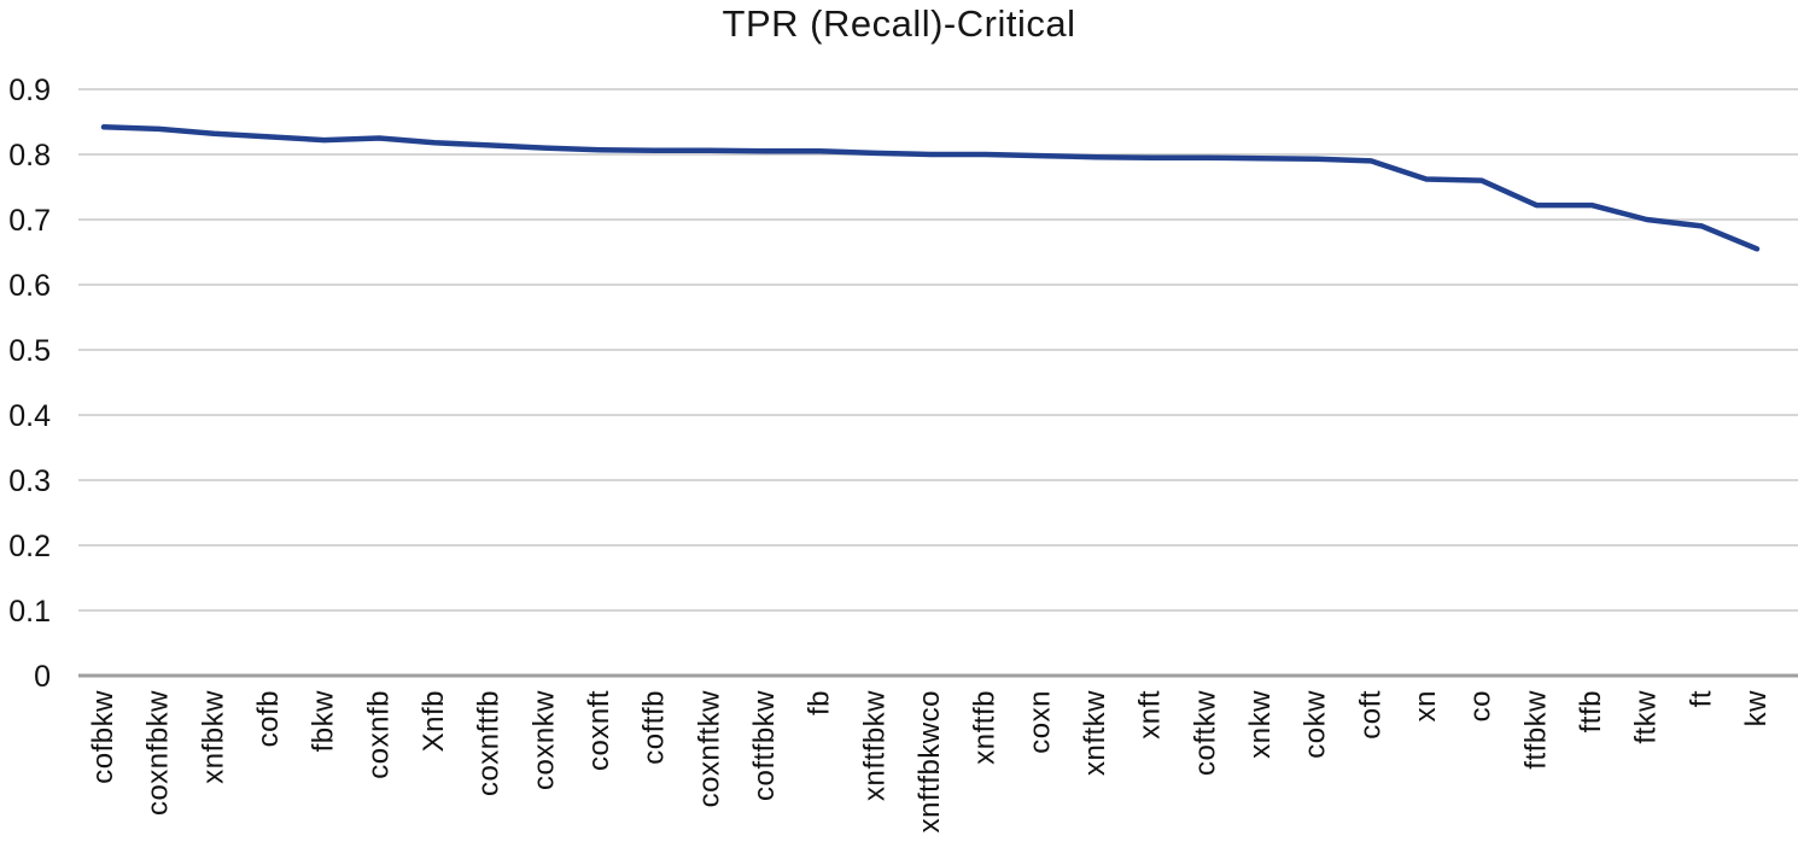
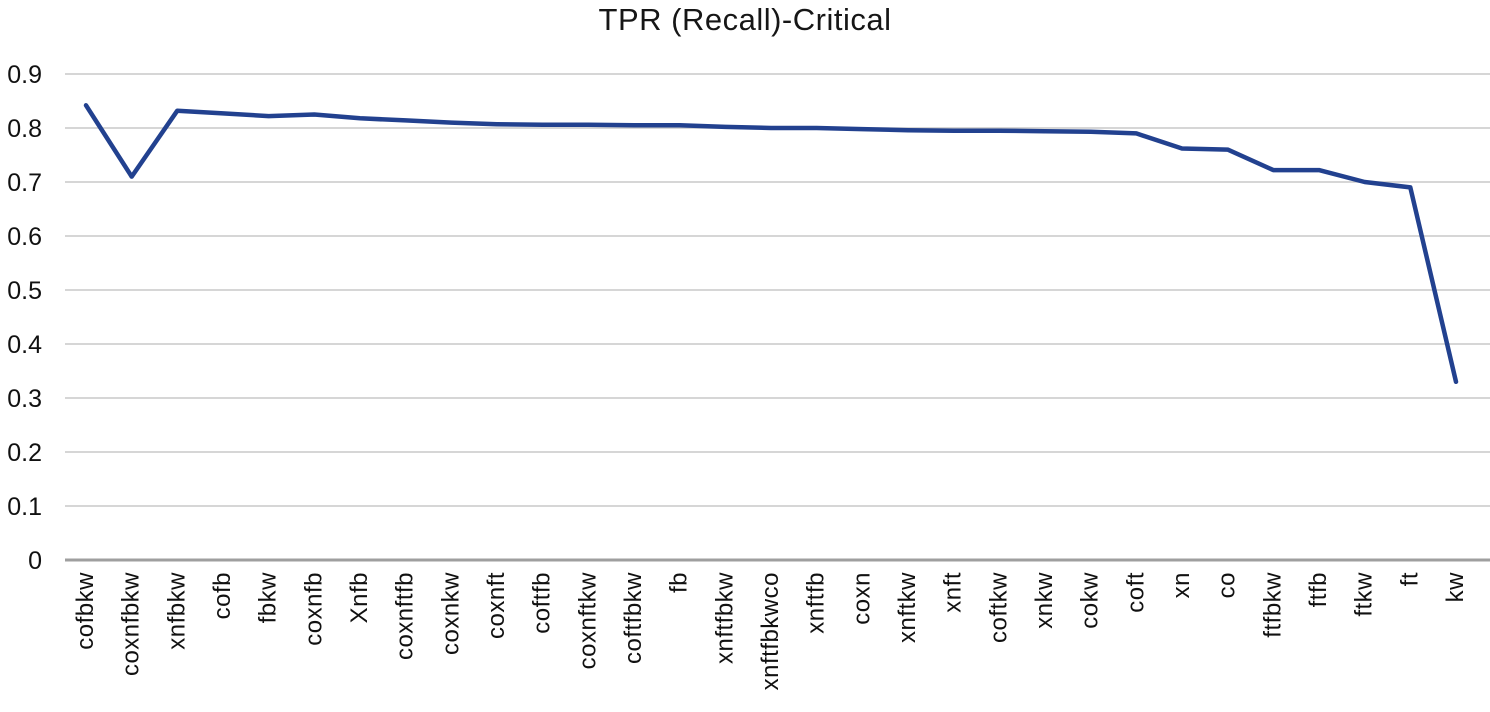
coxnfbkw: 0.84 -> 0.71
kw: 0.66 -> 0.33
